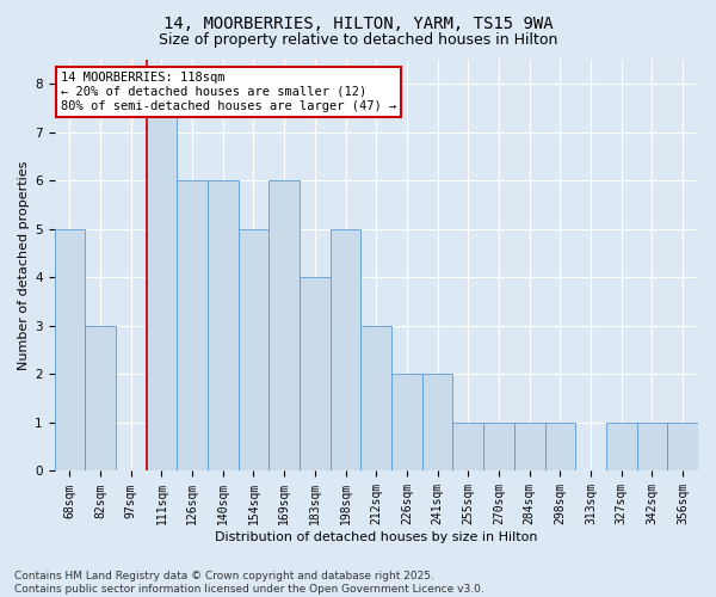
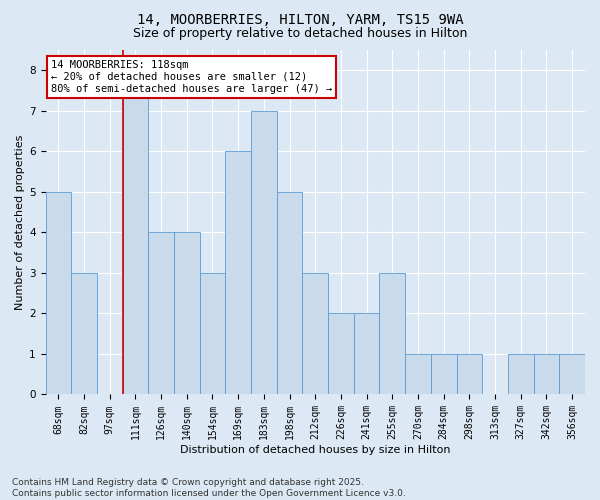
126sqm: 6 -> 4
140sqm: 6 -> 4
154sqm: 5 -> 3
183sqm: 4 -> 7
255sqm: 1 -> 3
